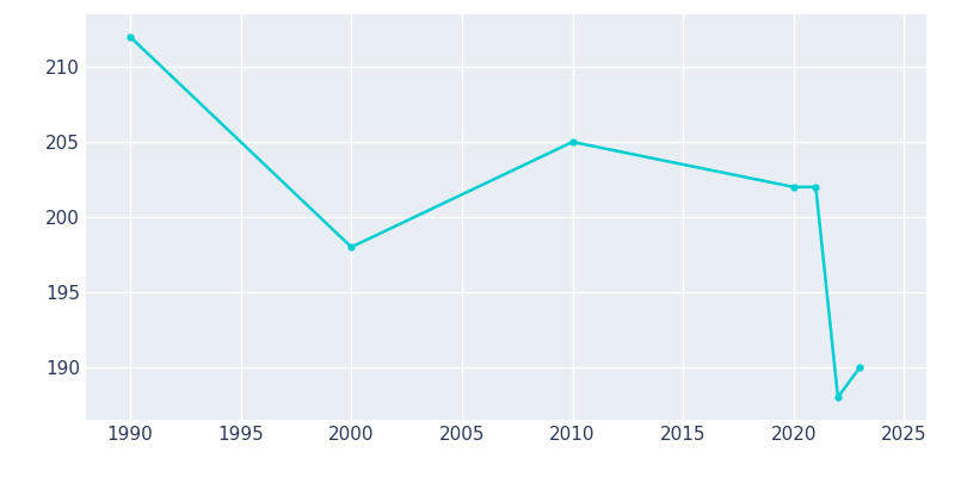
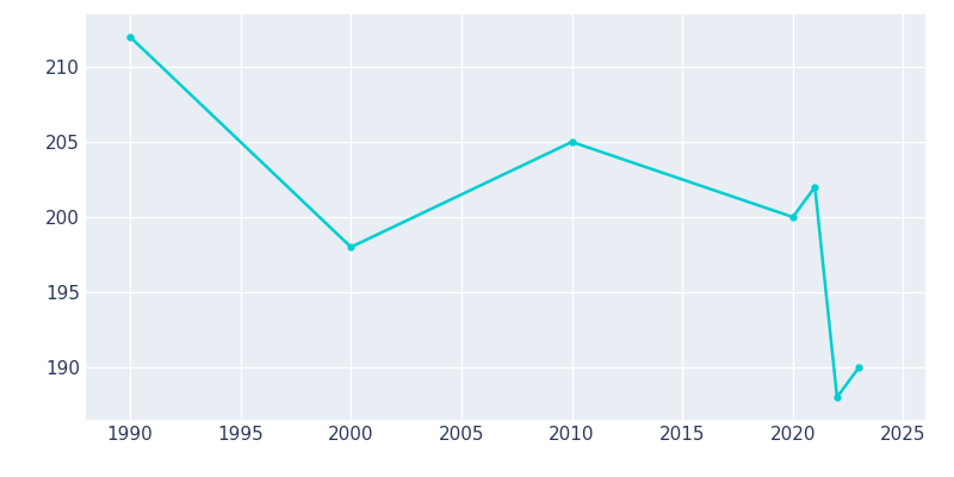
2020: 202 -> 200
